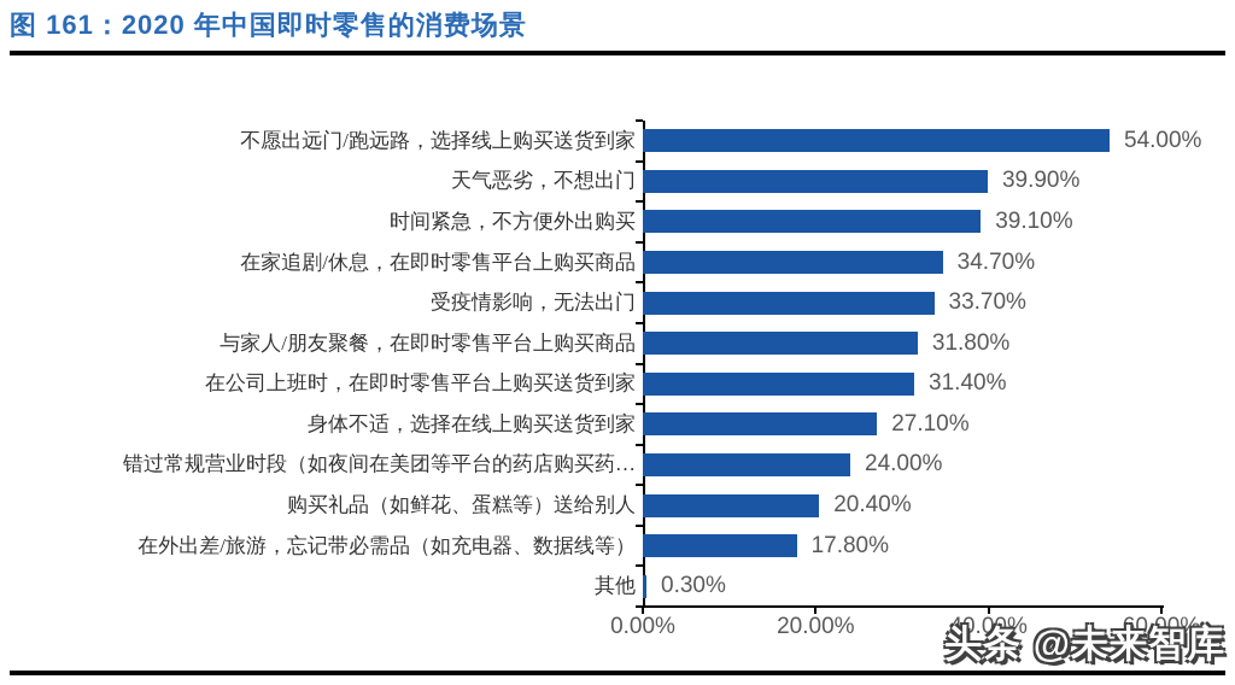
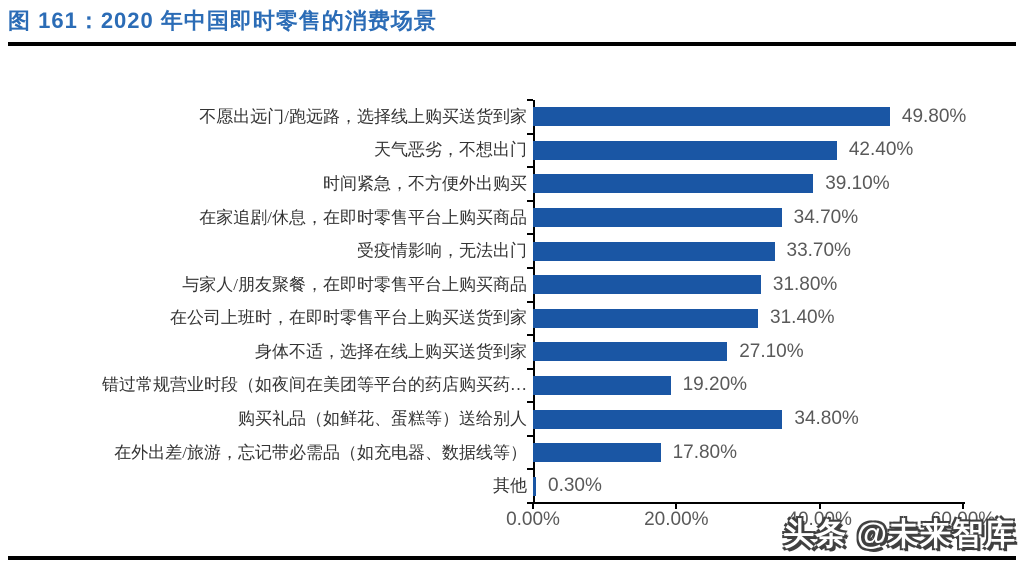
不愿出远门/跑远路，选择线上购买送货到家: 54.00% -> 49.80%
天气恶劣，不想出门: 39.90% -> 42.40%
错过常规营业时段（如夜间在美团等平台的药店购买药…: 24.00% -> 19.20%
购买礼品（如鲜花、蛋糕等）送给别人: 20.40% -> 34.80%
